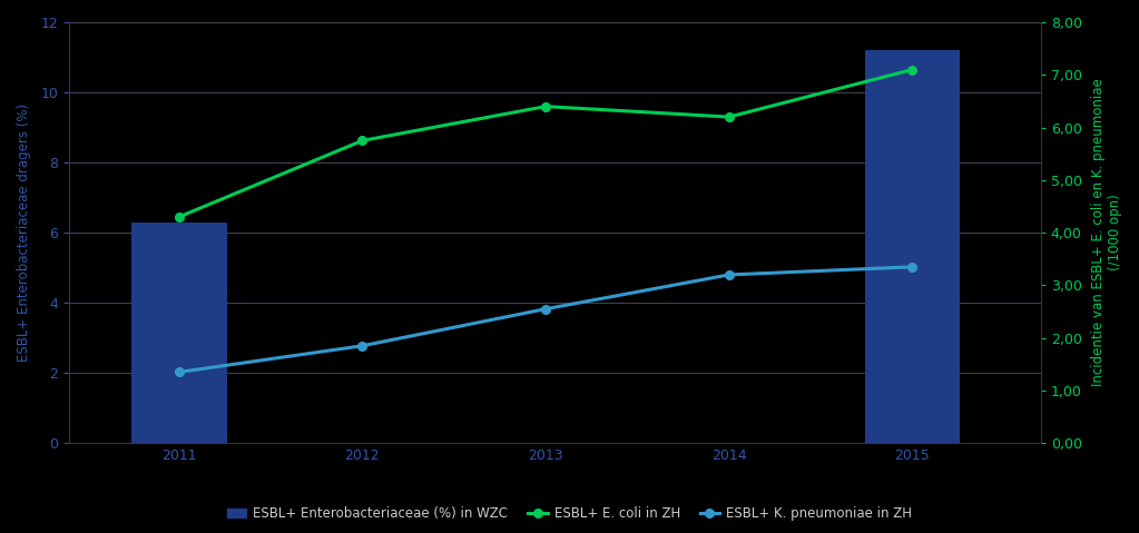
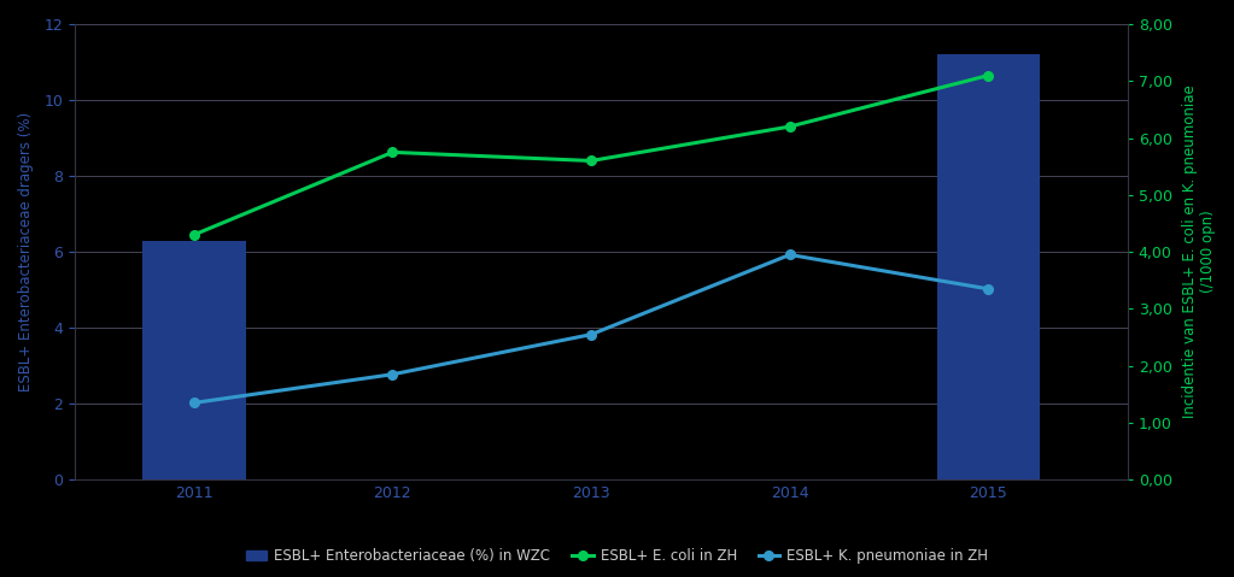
ESBL+ E. coli in ZH/2013: 6,40 -> 5,60
ESBL+ K. pneumoniae in ZH/2014: 3,20 -> 3,95
